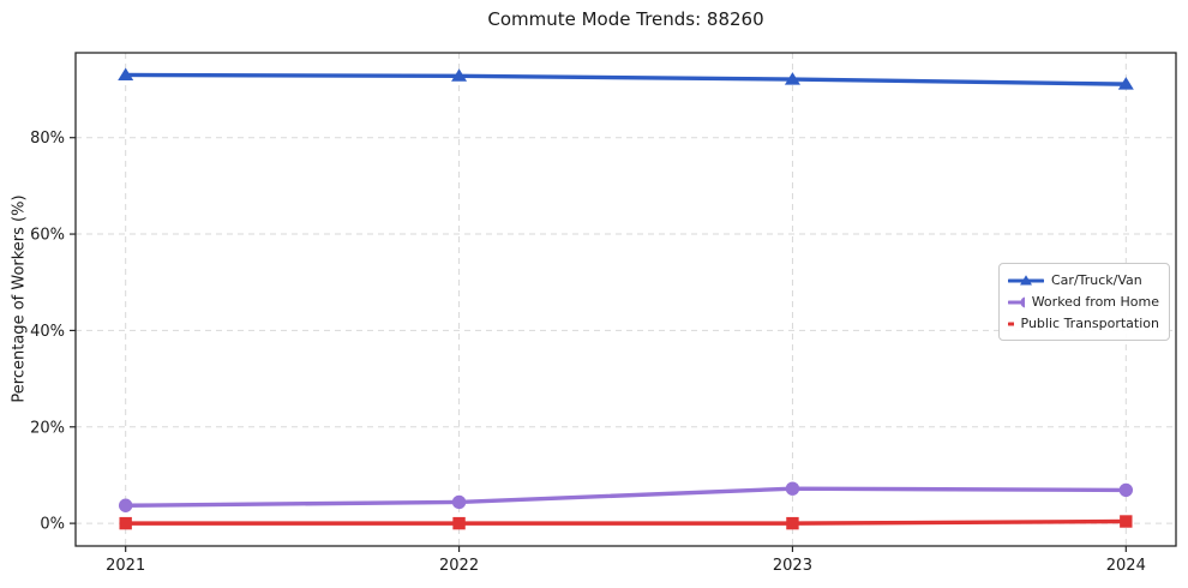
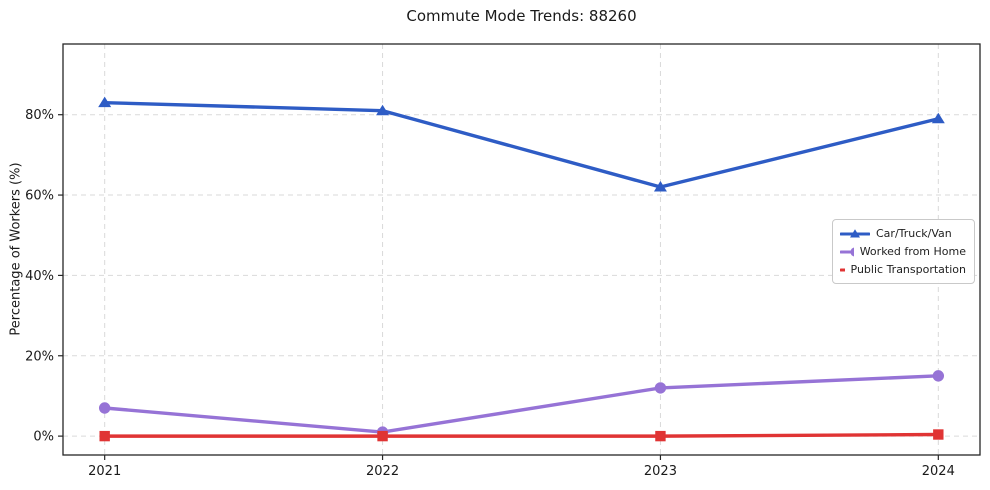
Car/Truck/Van/2021: 93% -> 83%
Worked from Home/2021: 4% -> 7%
Car/Truck/Van/2022: 93% -> 81%
Worked from Home/2022: 4% -> 1%
Car/Truck/Van/2023: 92% -> 62%
Worked from Home/2023: 7% -> 12%
Car/Truck/Van/2024: 91% -> 79%
Worked from Home/2024: 7% -> 15%
